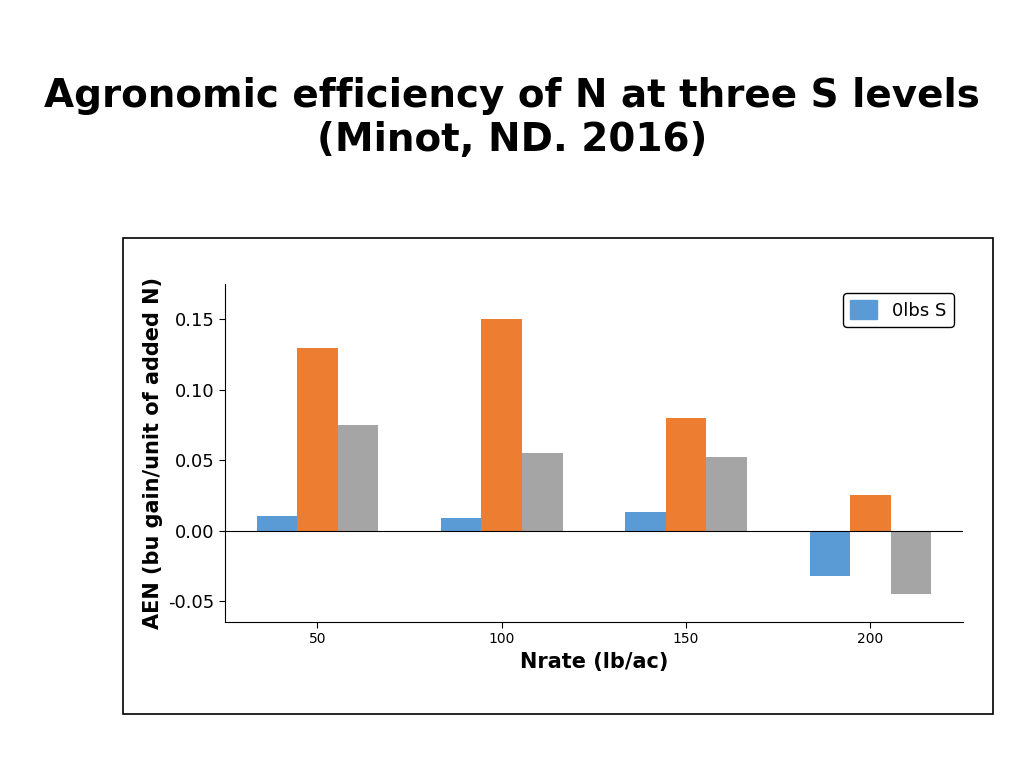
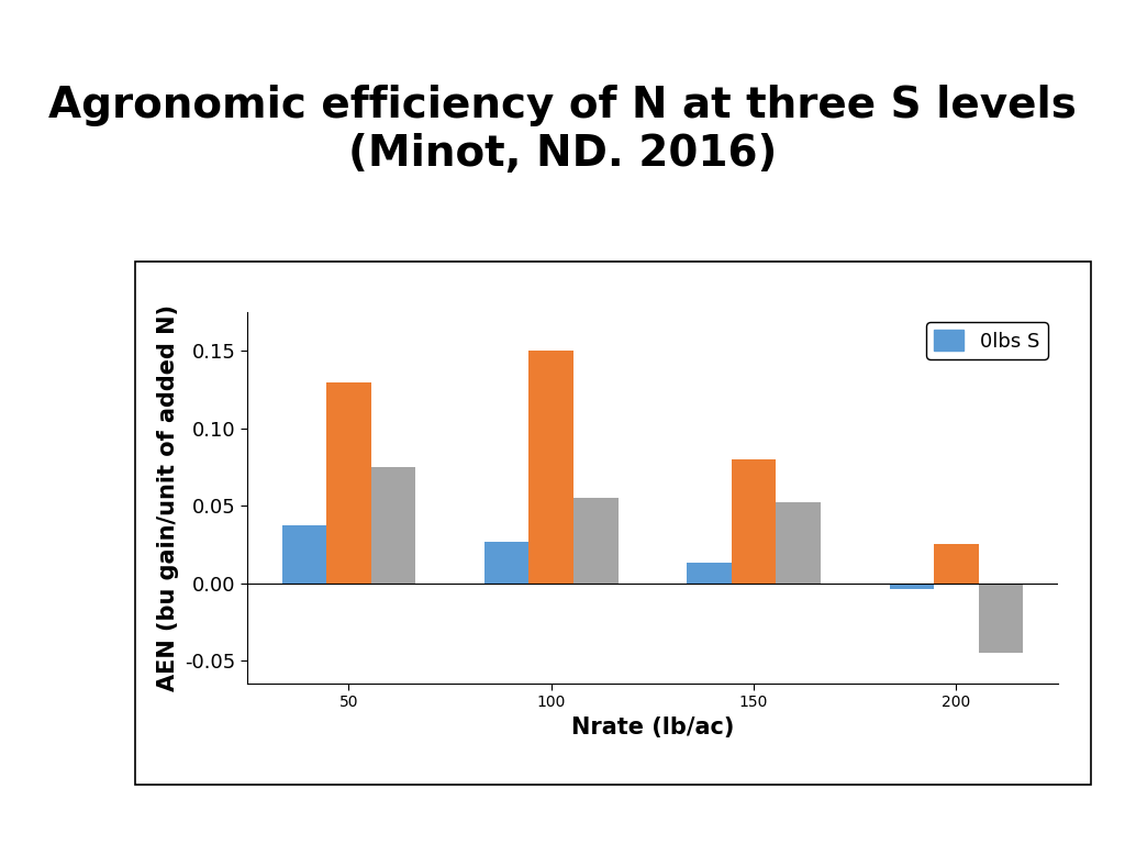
0lbs S/50: 0.010 -> 0.037
0lbs S/100: 0.009 -> 0.027
0lbs S/200: -0.032 -> -0.004
